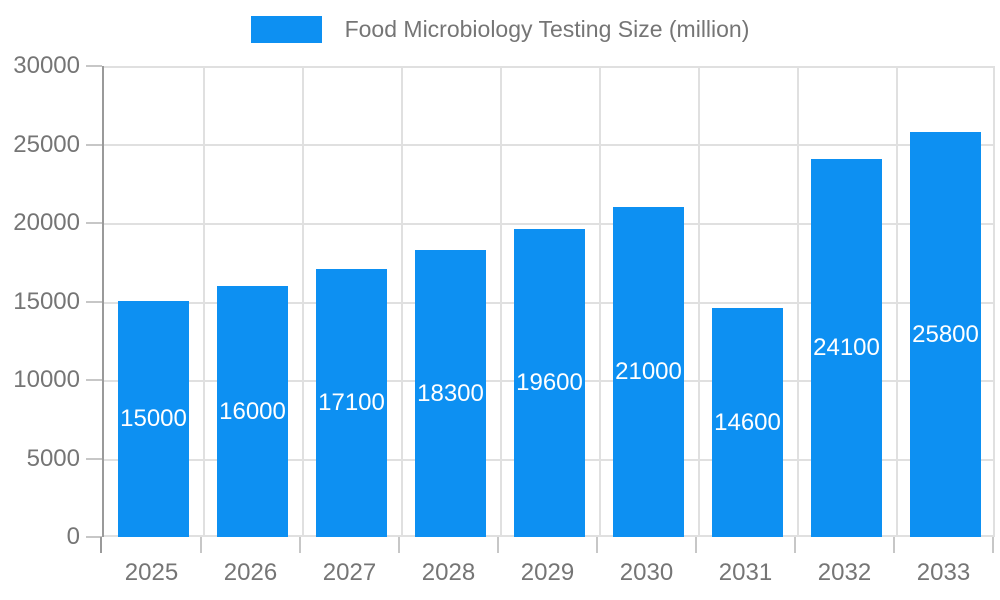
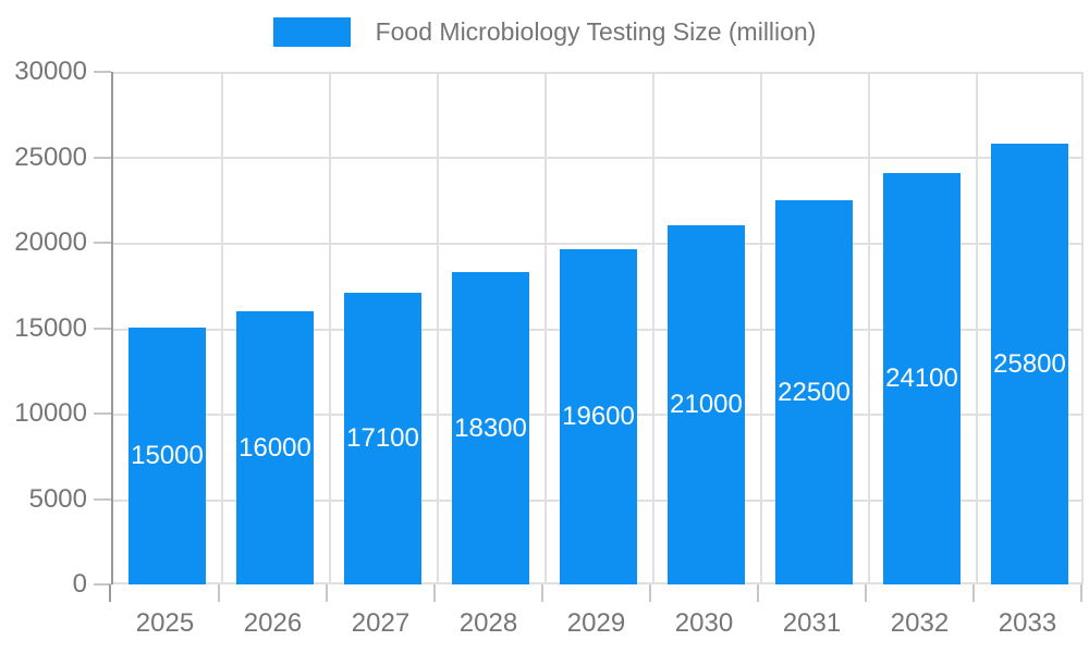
2031: 14600 -> 22500
